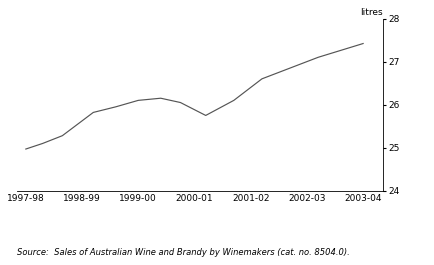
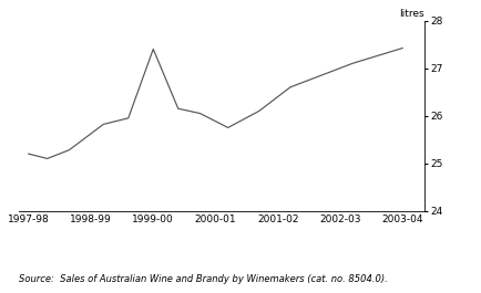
1997-98: 24.97 -> 25.20
1999-00: 26.10 -> 27.40
